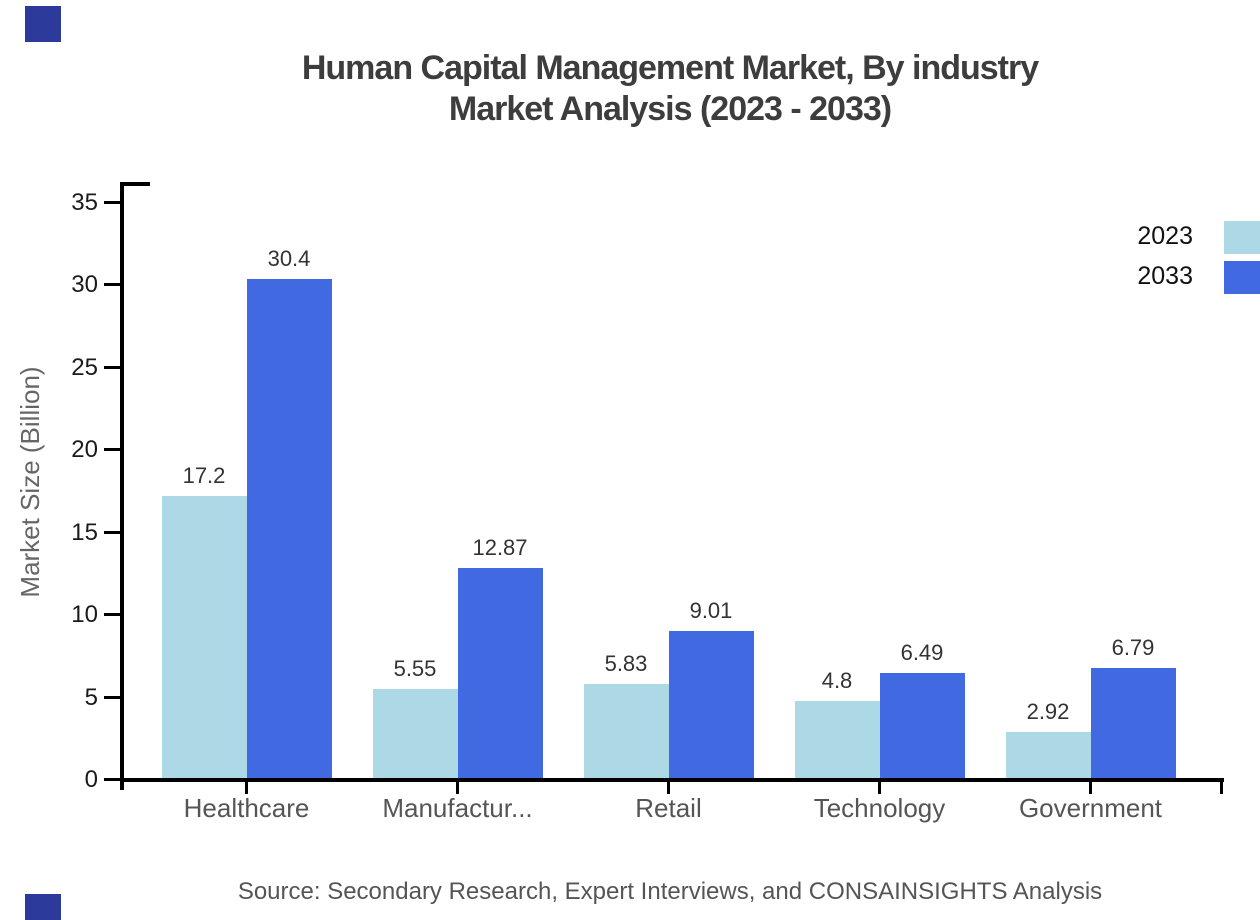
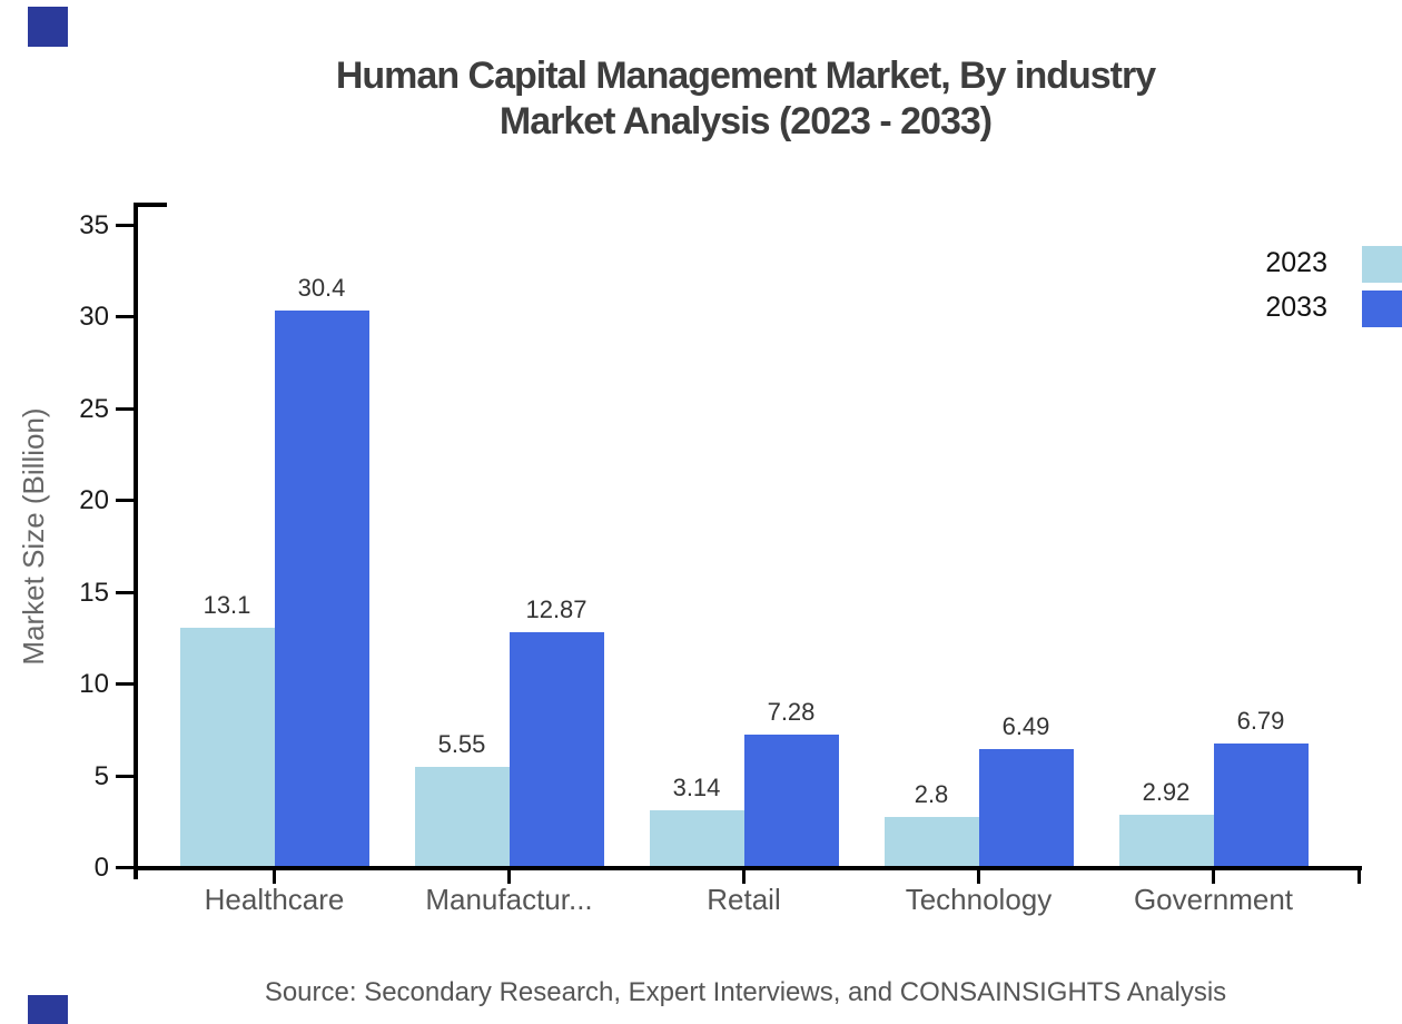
2023/Healthcare: 17.2 -> 13.1
2023/Retail: 5.83 -> 3.14
2033/Retail: 9.01 -> 7.28
2023/Technology: 4.8 -> 2.8
